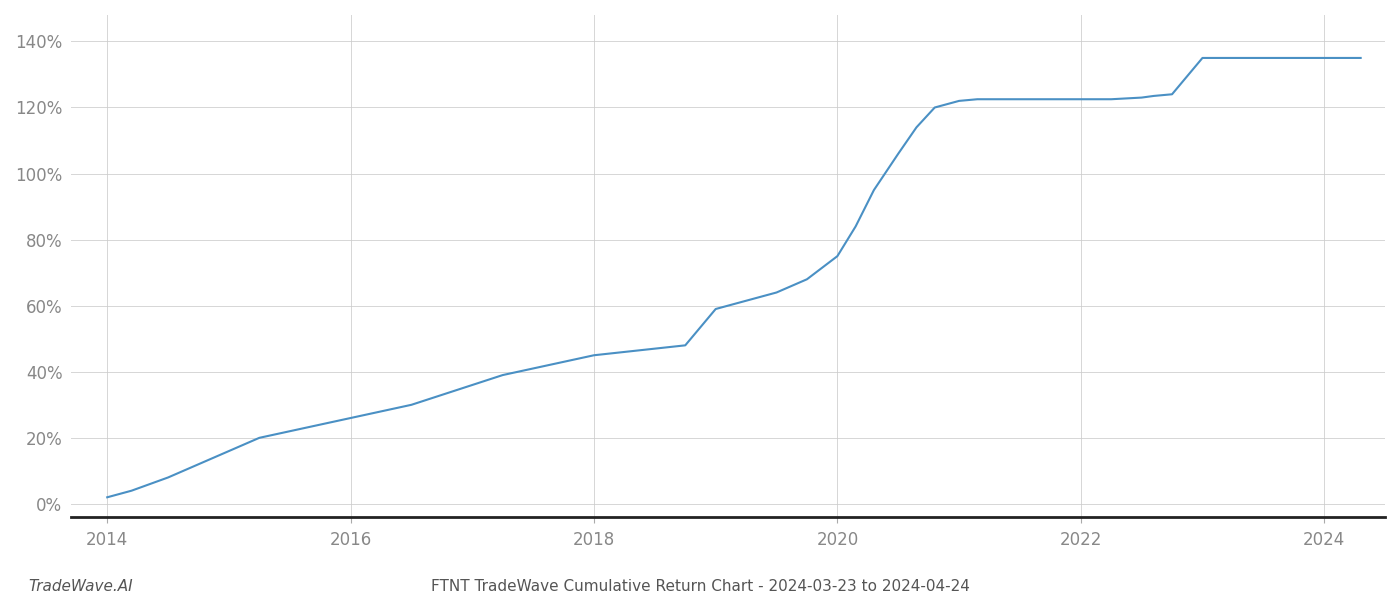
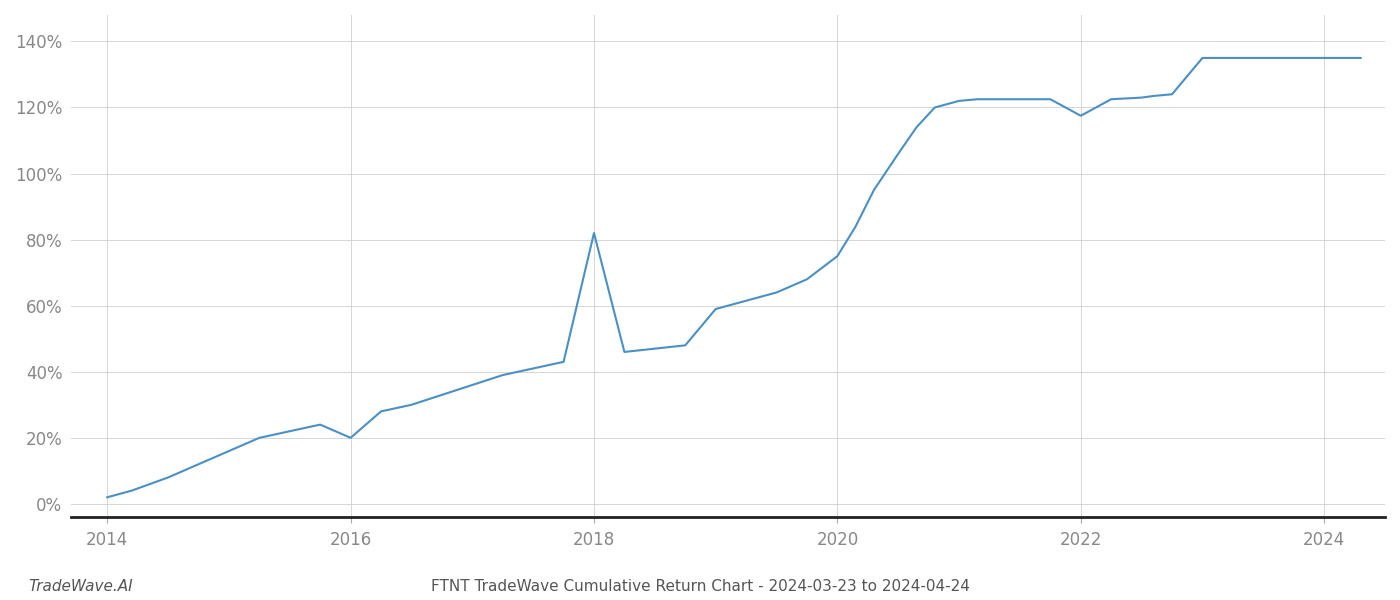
2016: 26.0% -> 20.0%
2018: 45.0% -> 82.0%
2022: 122.5% -> 117.5%
